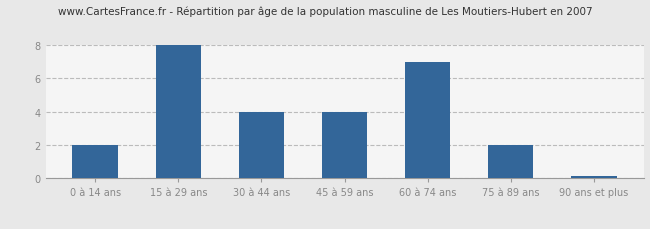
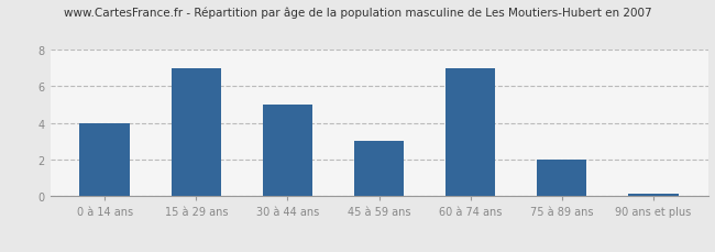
0 à 14 ans: 2.0 -> 4.0
15 à 29 ans: 8.0 -> 7.0
30 à 44 ans: 4.0 -> 5.0
45 à 59 ans: 4.0 -> 3.0
